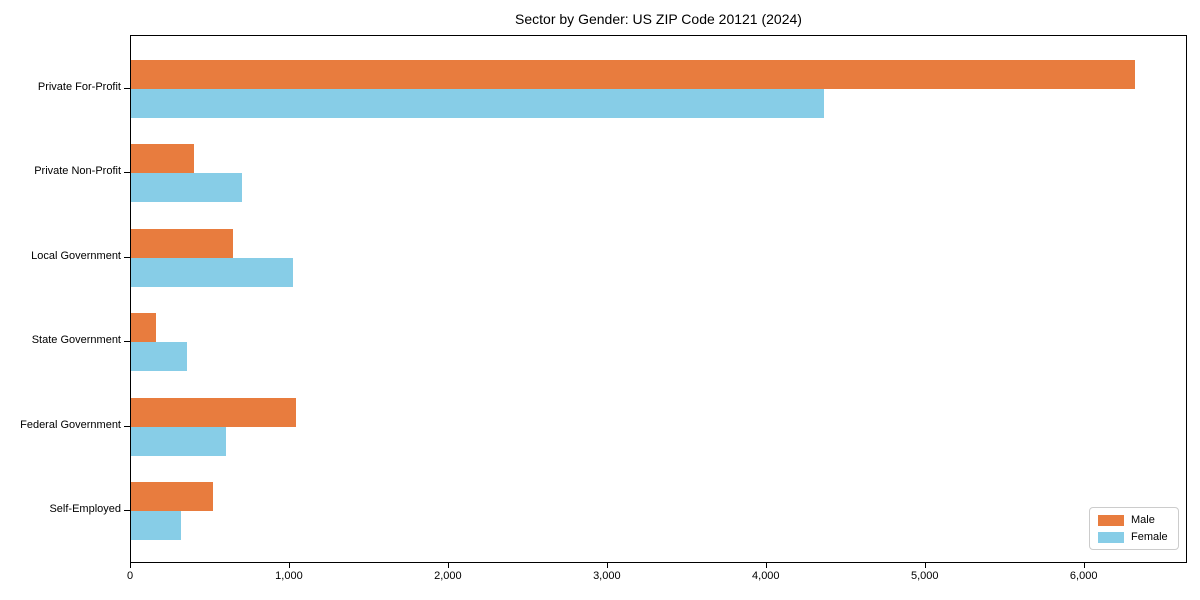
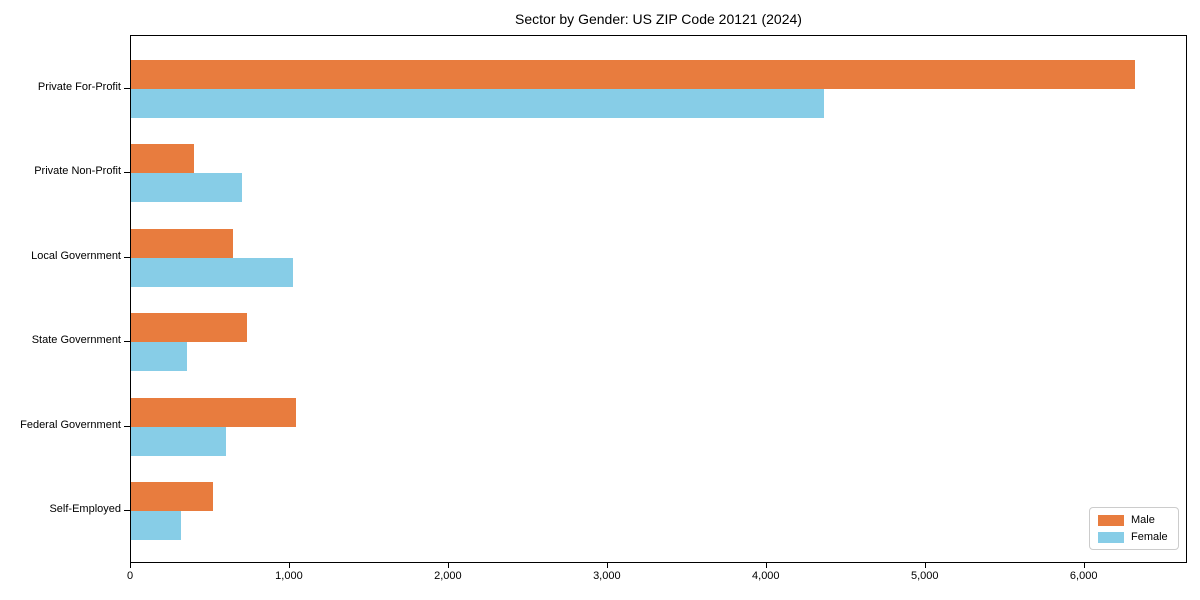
Male/State Government: 160 -> 730
